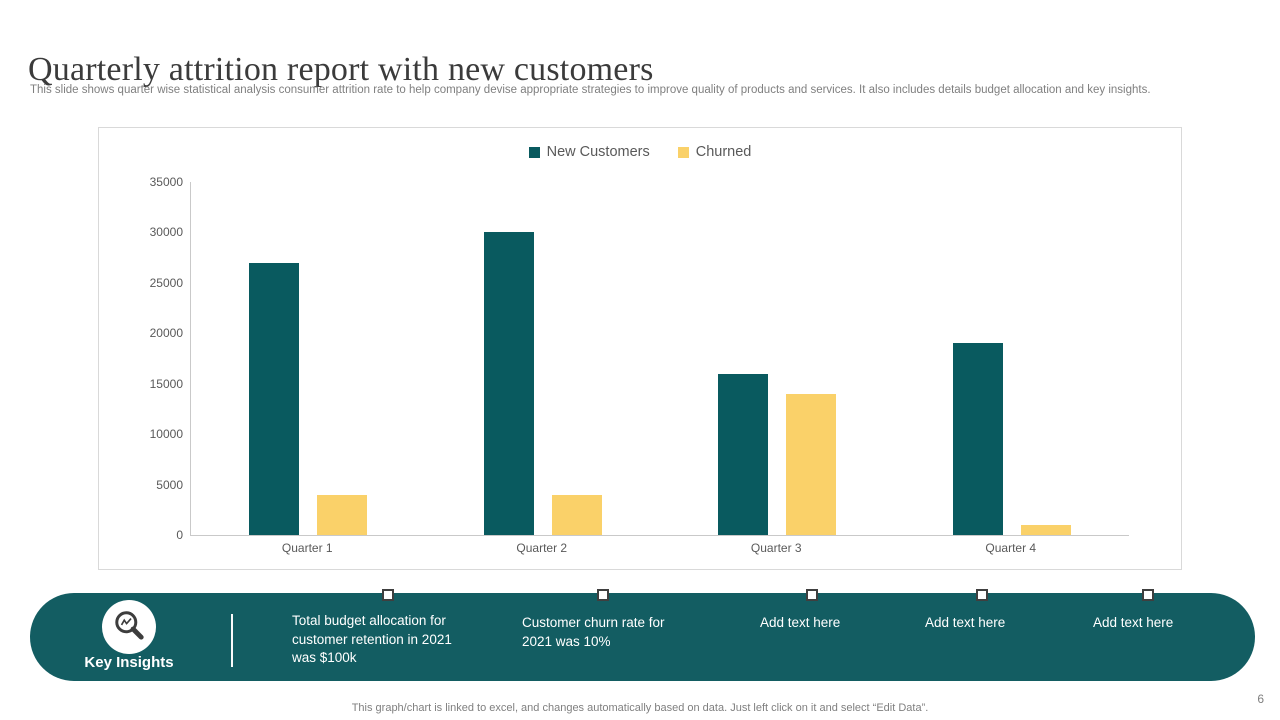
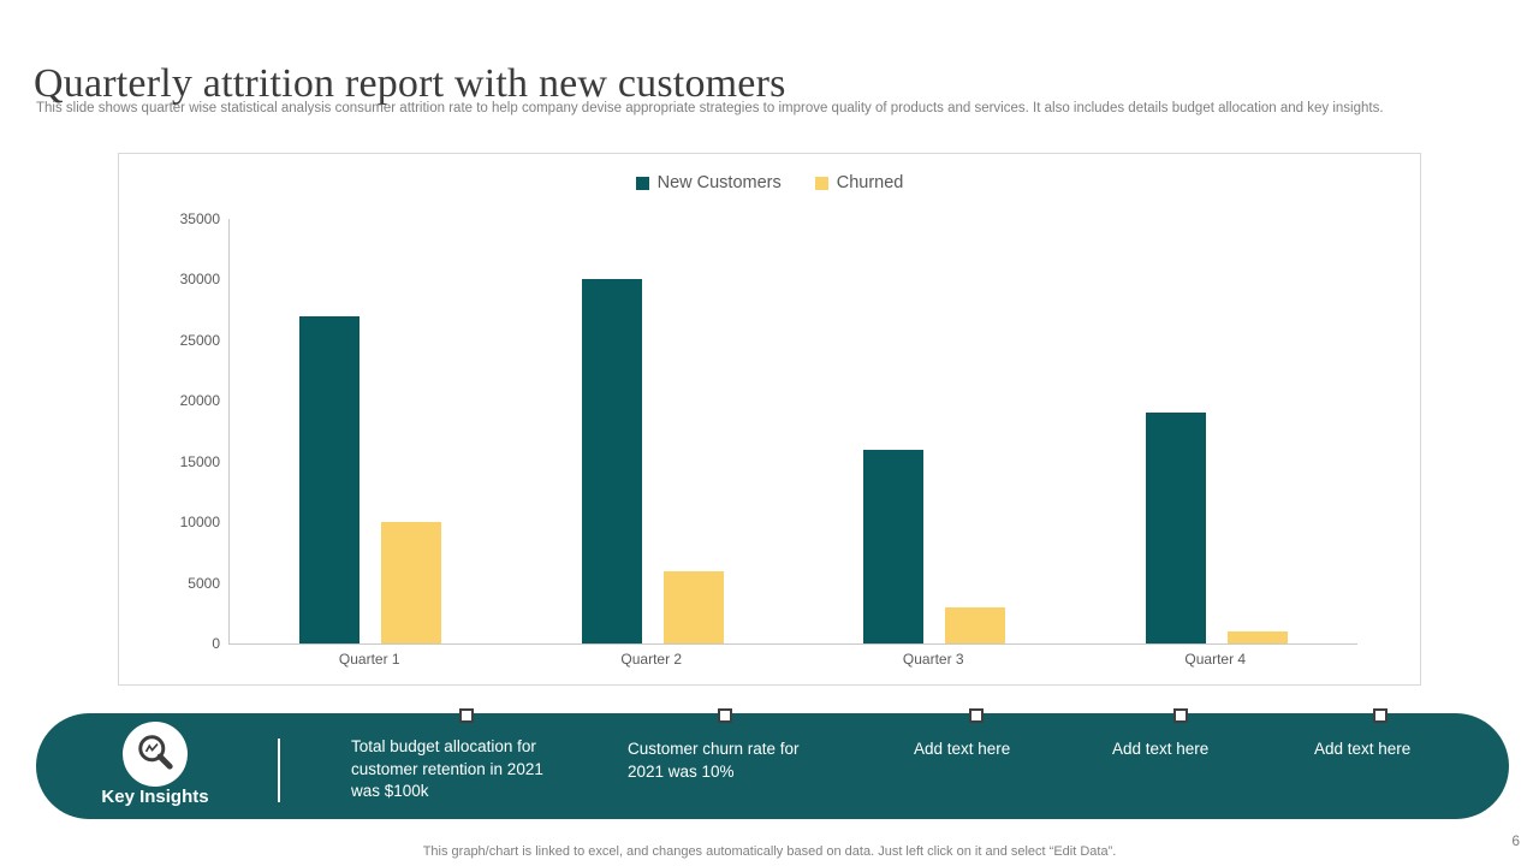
Churned/Quarter 1: 4000 -> 10000
Churned/Quarter 2: 4000 -> 6000
Churned/Quarter 3: 14000 -> 3000
